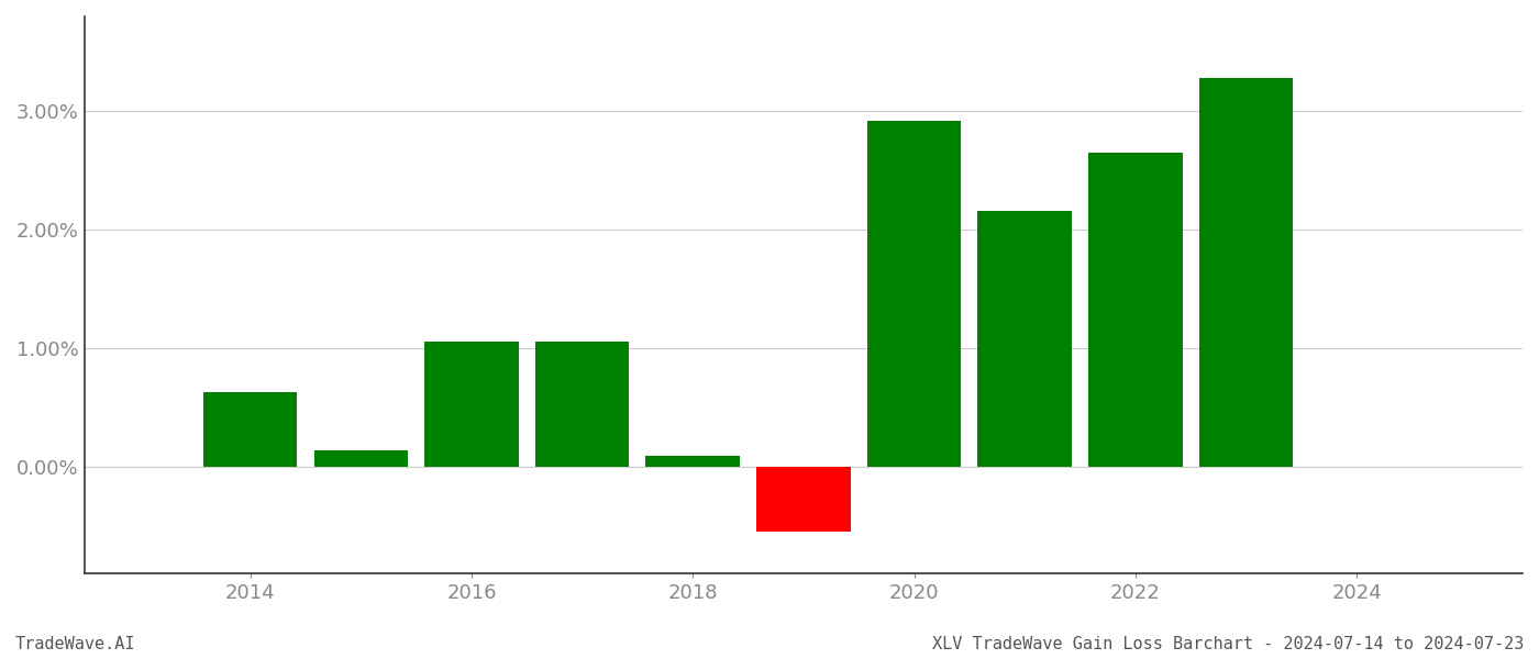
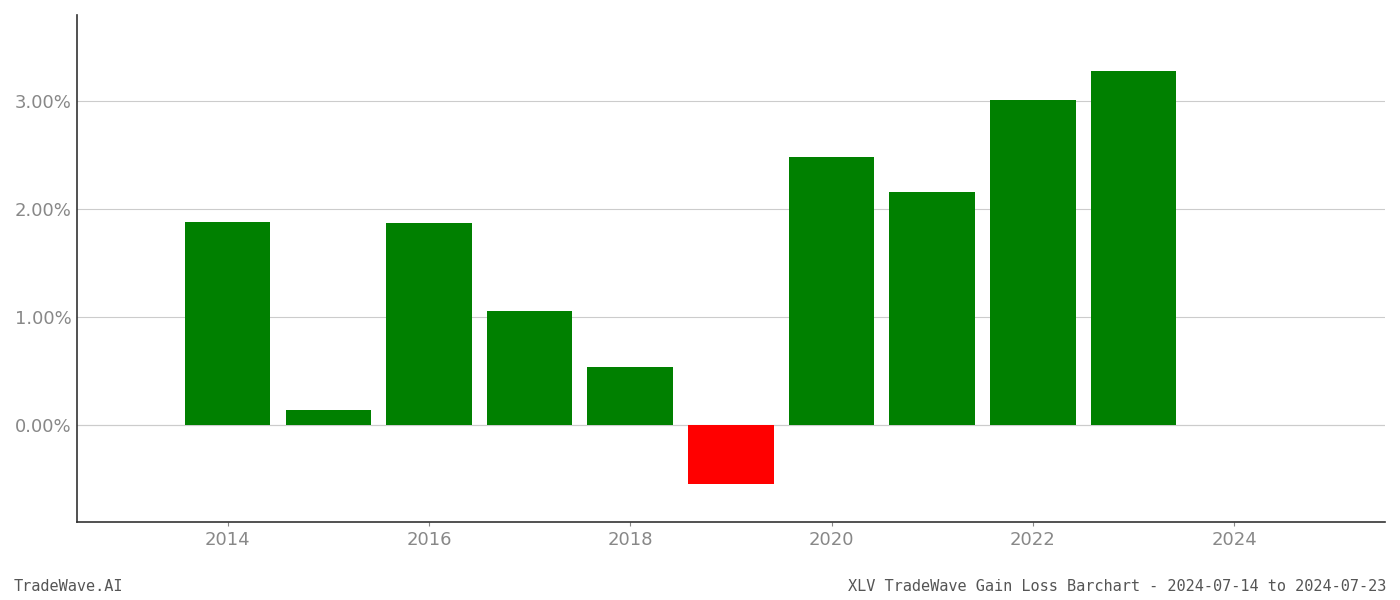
2014: 0.63% -> 1.88%
2016: 1.06% -> 1.87%
2018: 0.09% -> 0.54%
2020: 2.92% -> 2.48%
2022: 2.65% -> 3.01%
